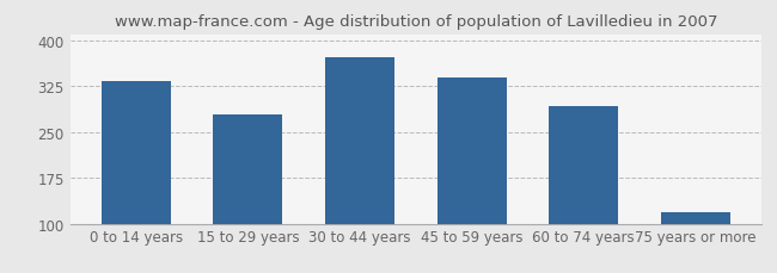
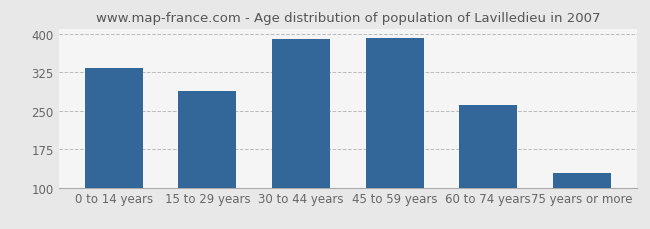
15 to 29 years: 278 -> 288
30 to 44 years: 372 -> 390
45 to 59 years: 340 -> 393
60 to 74 years: 292 -> 262
75 years or more: 118 -> 128
